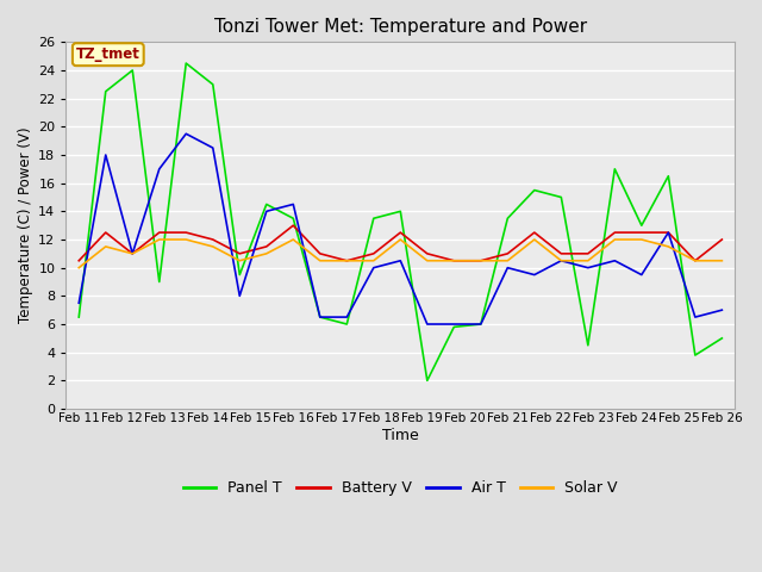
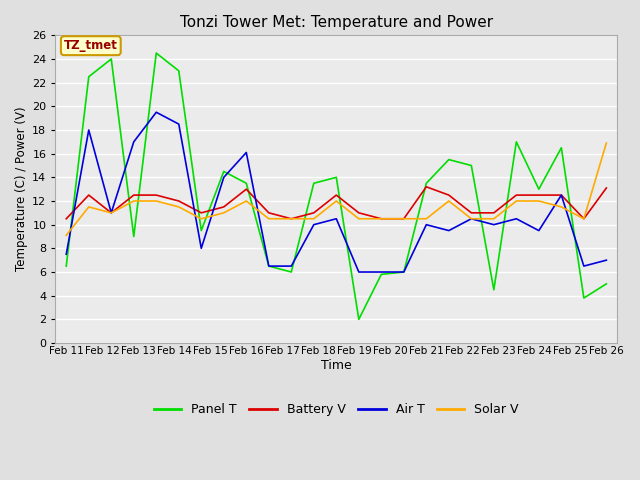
Solar V/Feb 11: 10.0 -> 9.1
Air T/Feb 16: 14.5 -> 16.1
Battery V/Feb 21: 11.0 -> 13.2
Battery V/Feb 26: 12.0 -> 13.1
Solar V/Feb 26: 10.5 -> 16.9
